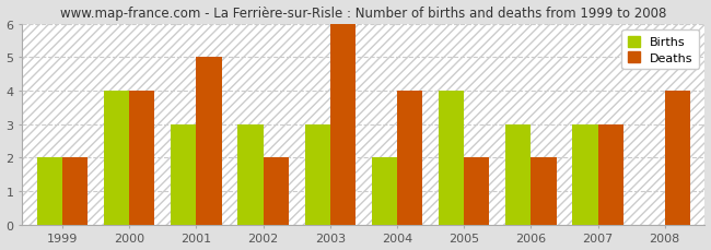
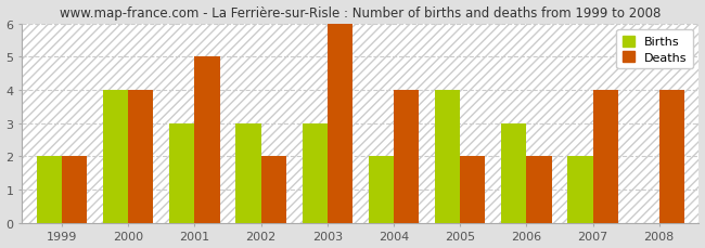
Births/2007: 3 -> 2
Deaths/2007: 3 -> 4
